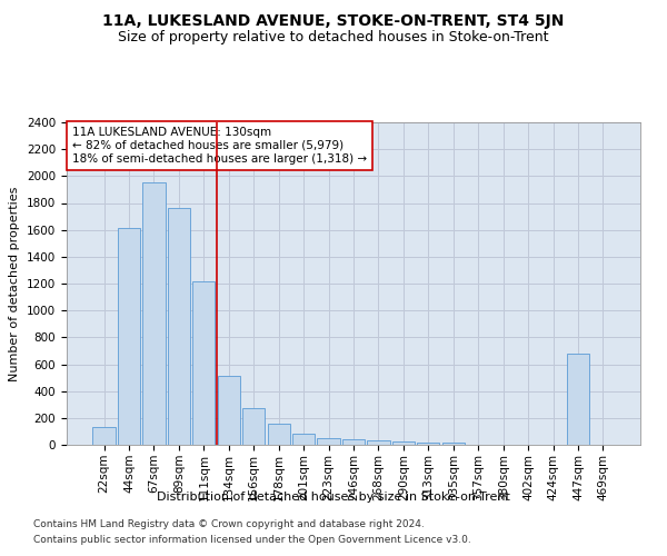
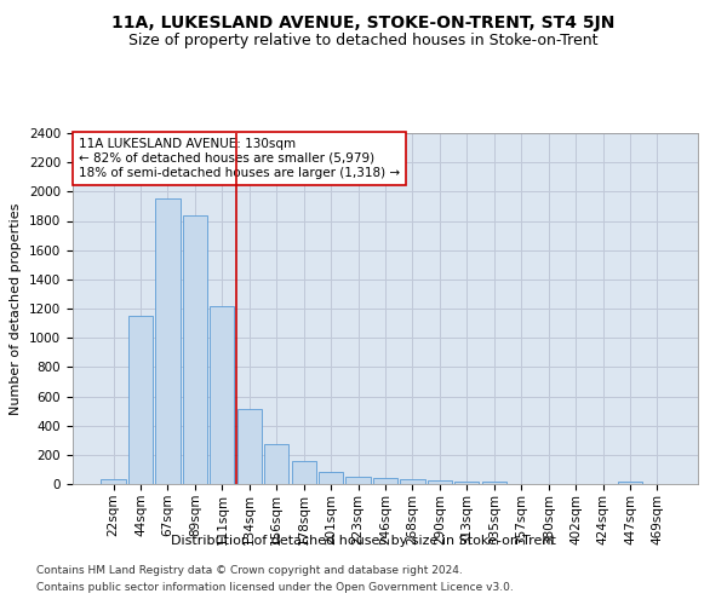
22sqm: 130 -> 30
44sqm: 1610 -> 1150
89sqm: 1760 -> 1840
447sqm: 680 -> 20
